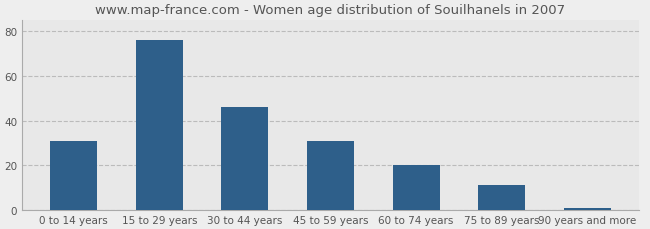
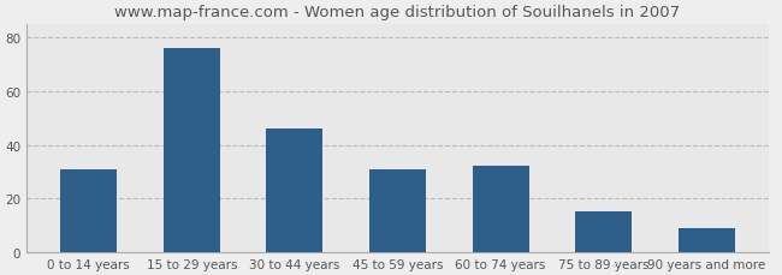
60 to 74 years: 20 -> 32
75 to 89 years: 11 -> 15
90 years and more: 1 -> 9
